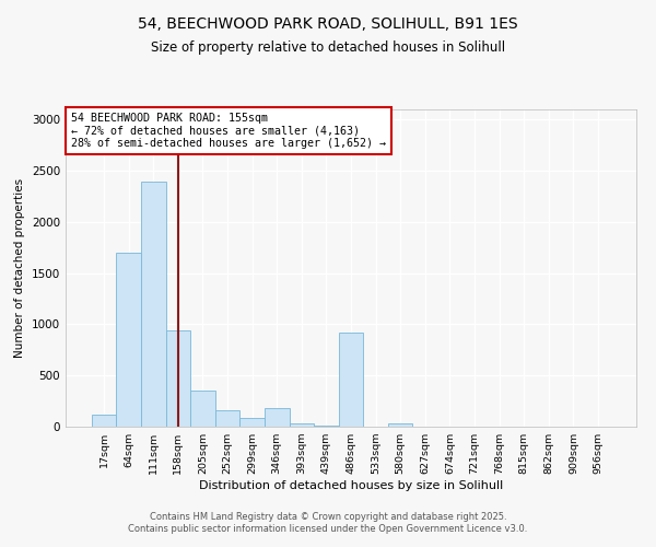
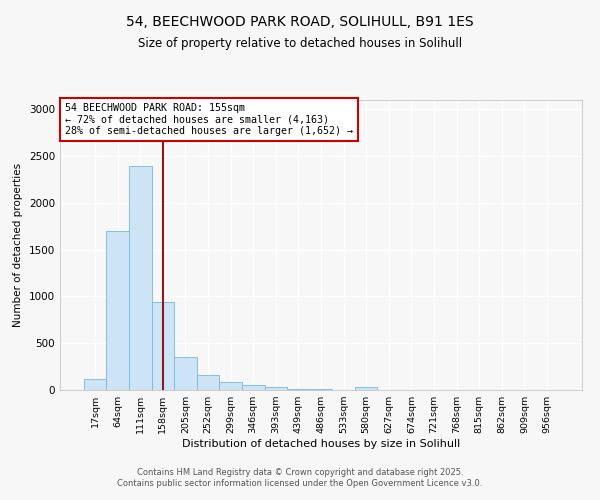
346sqm: 180 -> 60
486sqm: 920 -> 10
